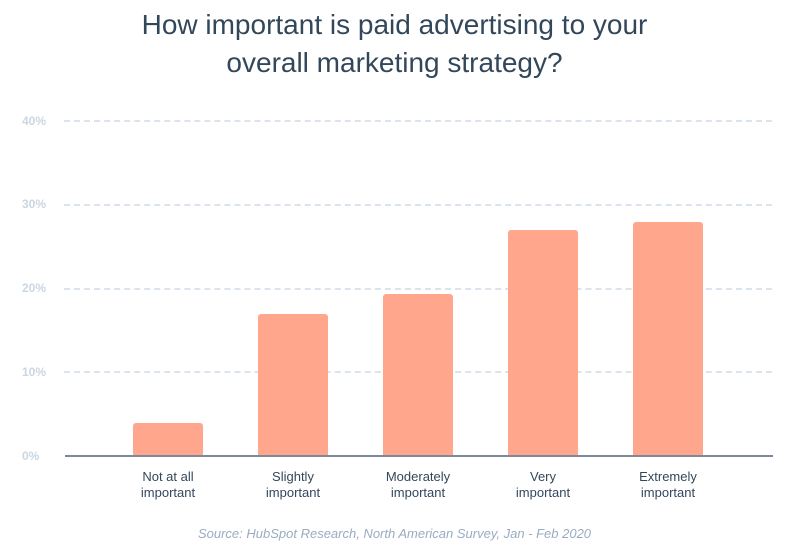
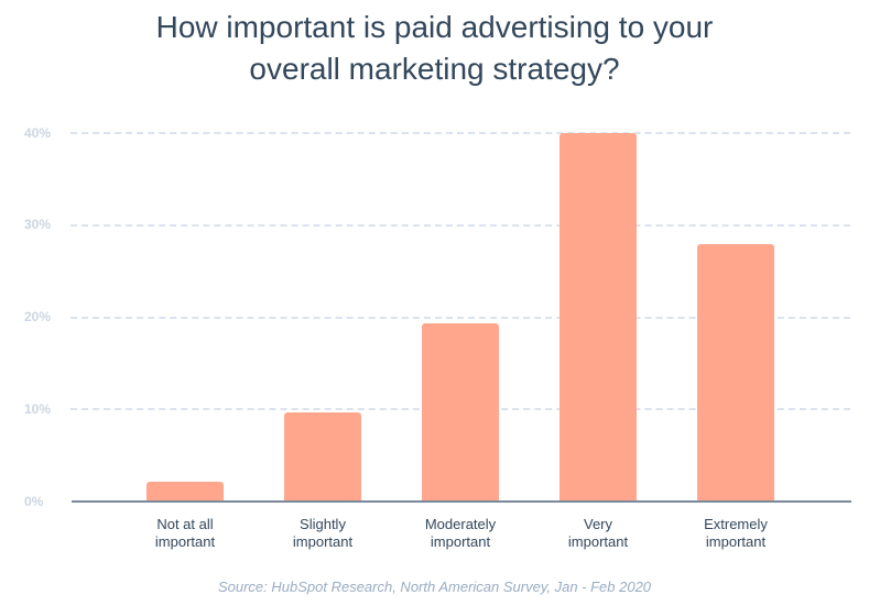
Not at all important: 4% -> 2%
Slightly important: 17% -> 10%
Very important: 27% -> 40%
